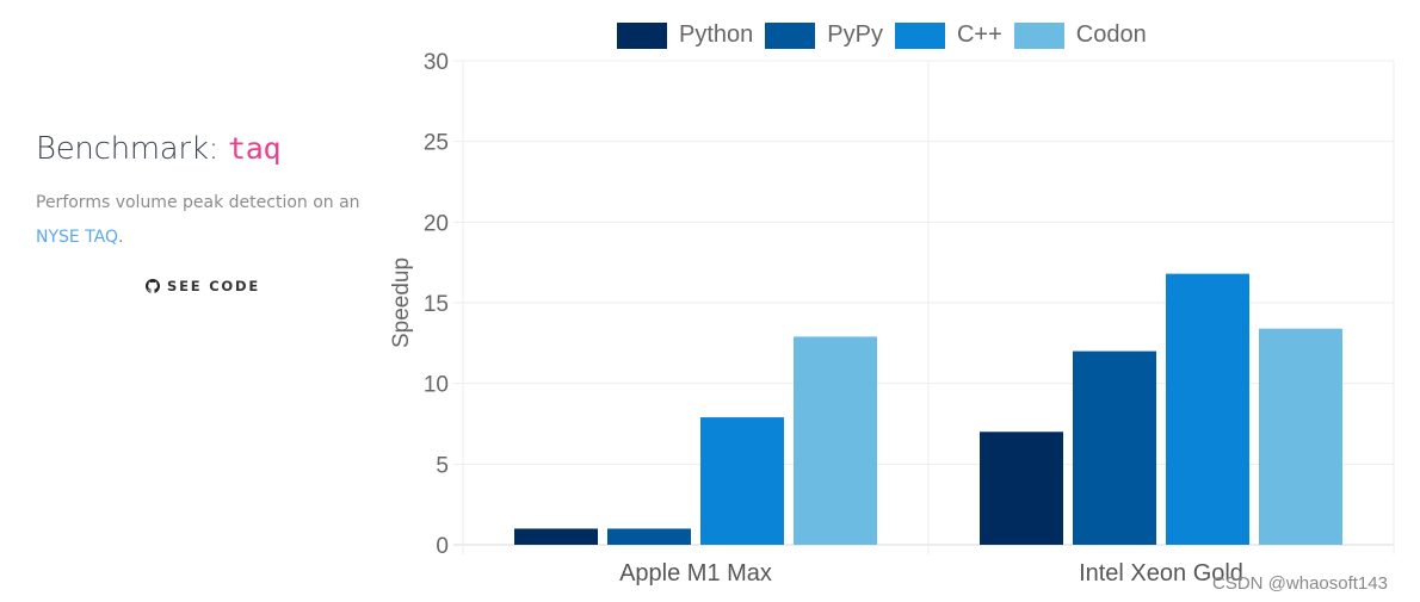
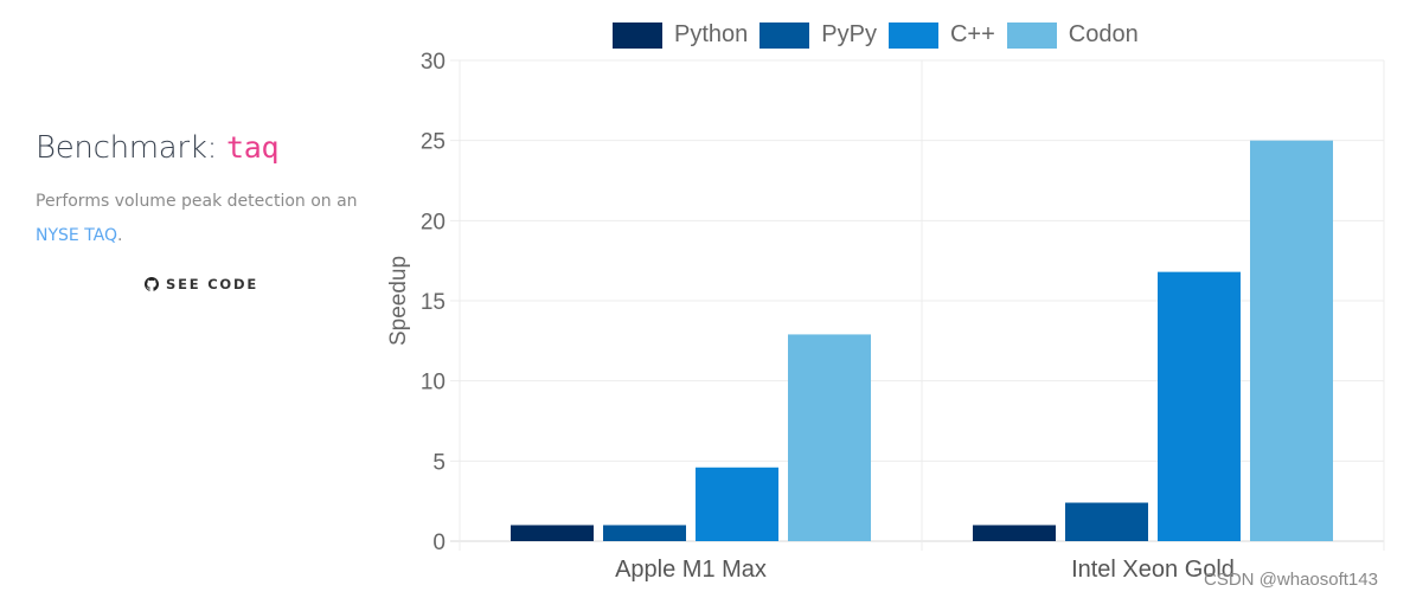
C++/Apple M1 Max: 7.9 -> 4.6
Python/Intel Xeon Gold: 7 -> 1
PyPy/Intel Xeon Gold: 12.0 -> 2.4
Codon/Intel Xeon Gold: 13.4 -> 25.0
